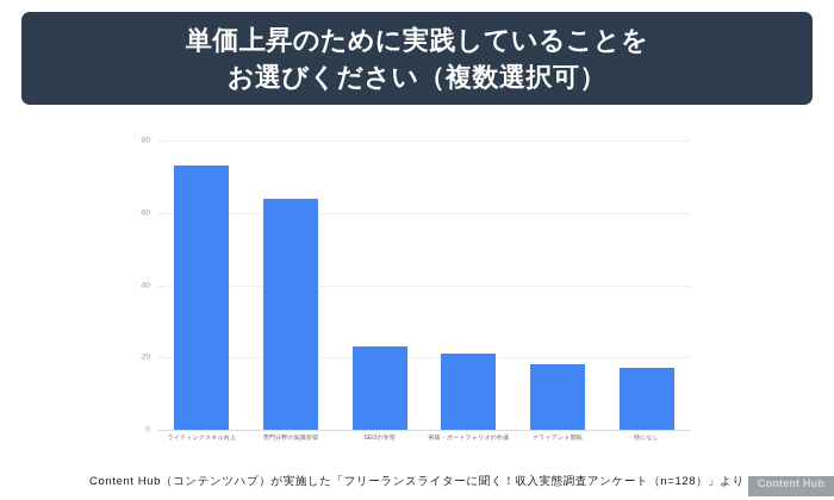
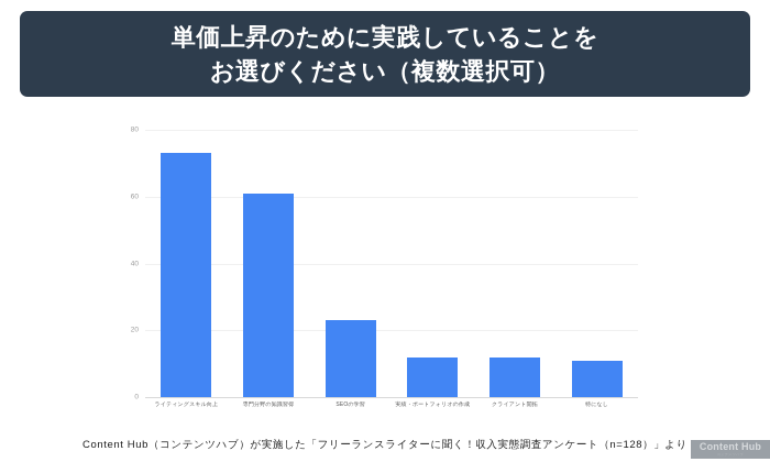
専門分野の知識習得: 64 -> 61
実績・ポートフォリオの作成: 21 -> 12
クライアント開拓: 18 -> 12
特になし: 17 -> 11
